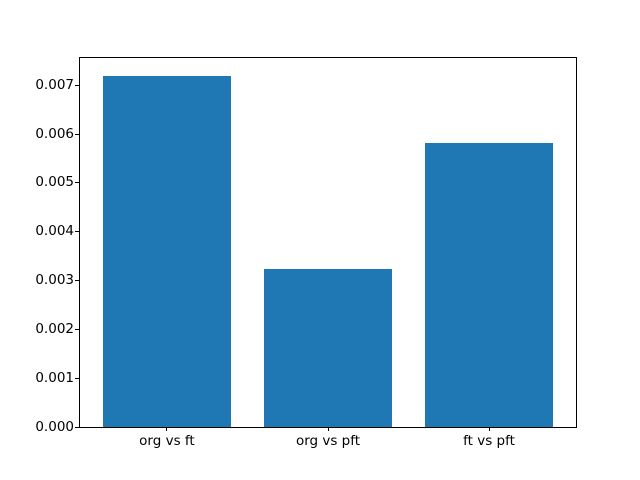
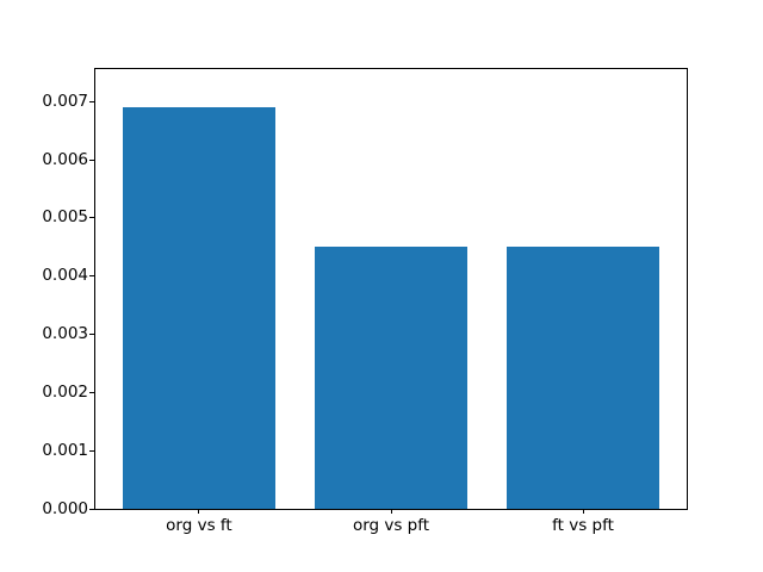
org vs ft: 0.0072 -> 0.0069
org vs pft: 0.0032 -> 0.0045
ft vs pft: 0.0058 -> 0.0045
